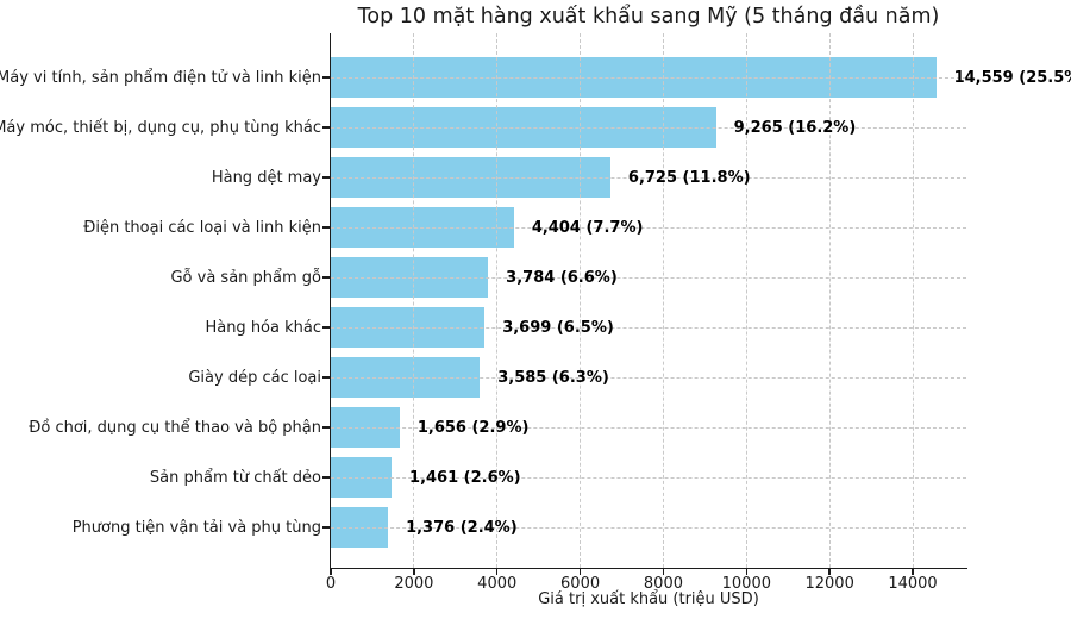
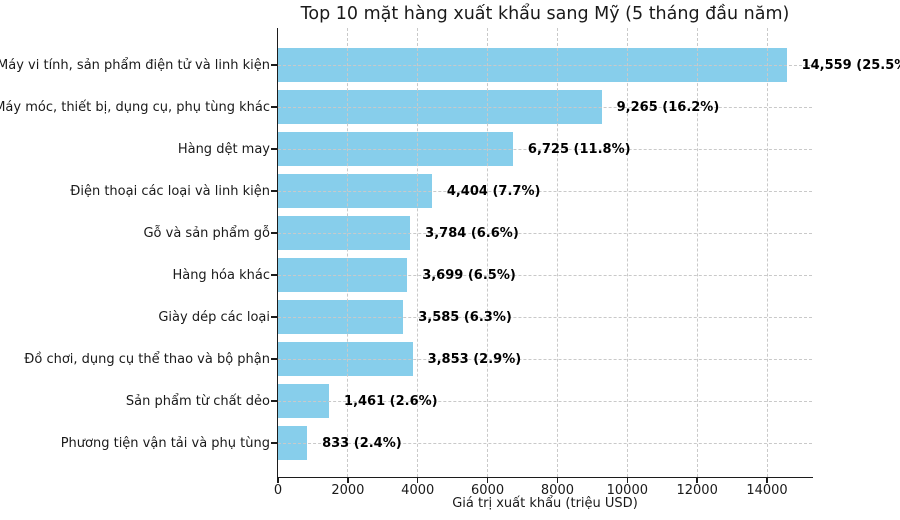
Đồ chơi, dụng cụ thể thao và bộ phận: 1,656 -> 3,853
Phương tiện vận tải và phụ tùng: 1,376 -> 833
